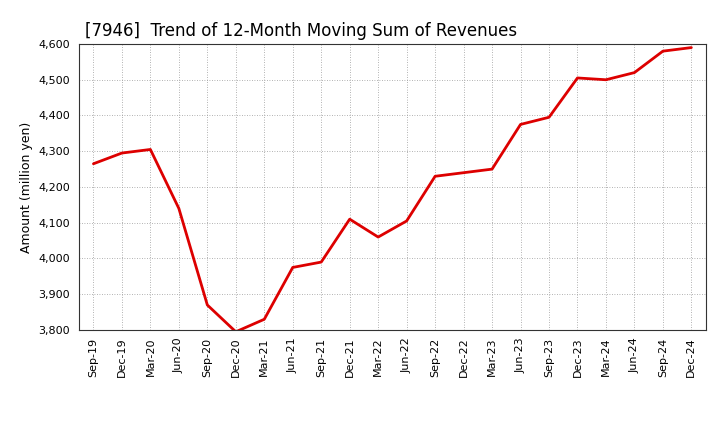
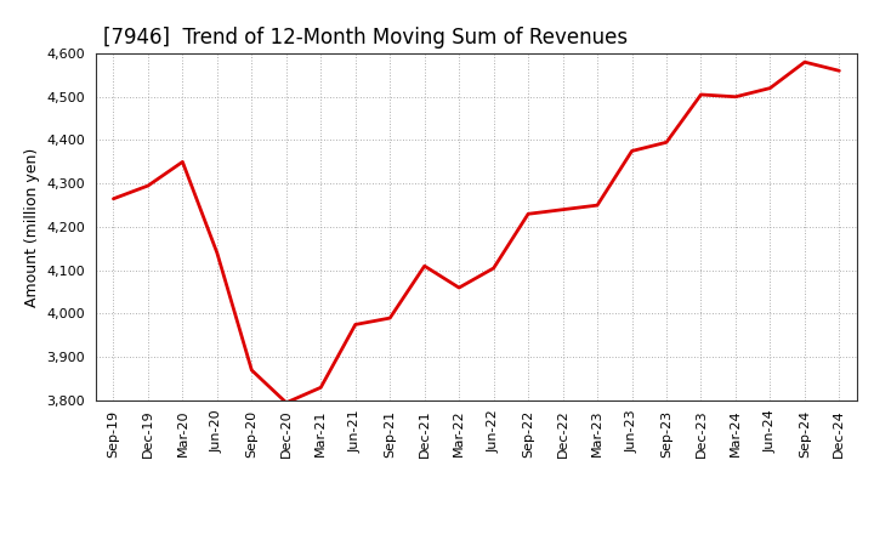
Mar-20: 4,305 -> 4,350
Dec-24: 4,590 -> 4,560
